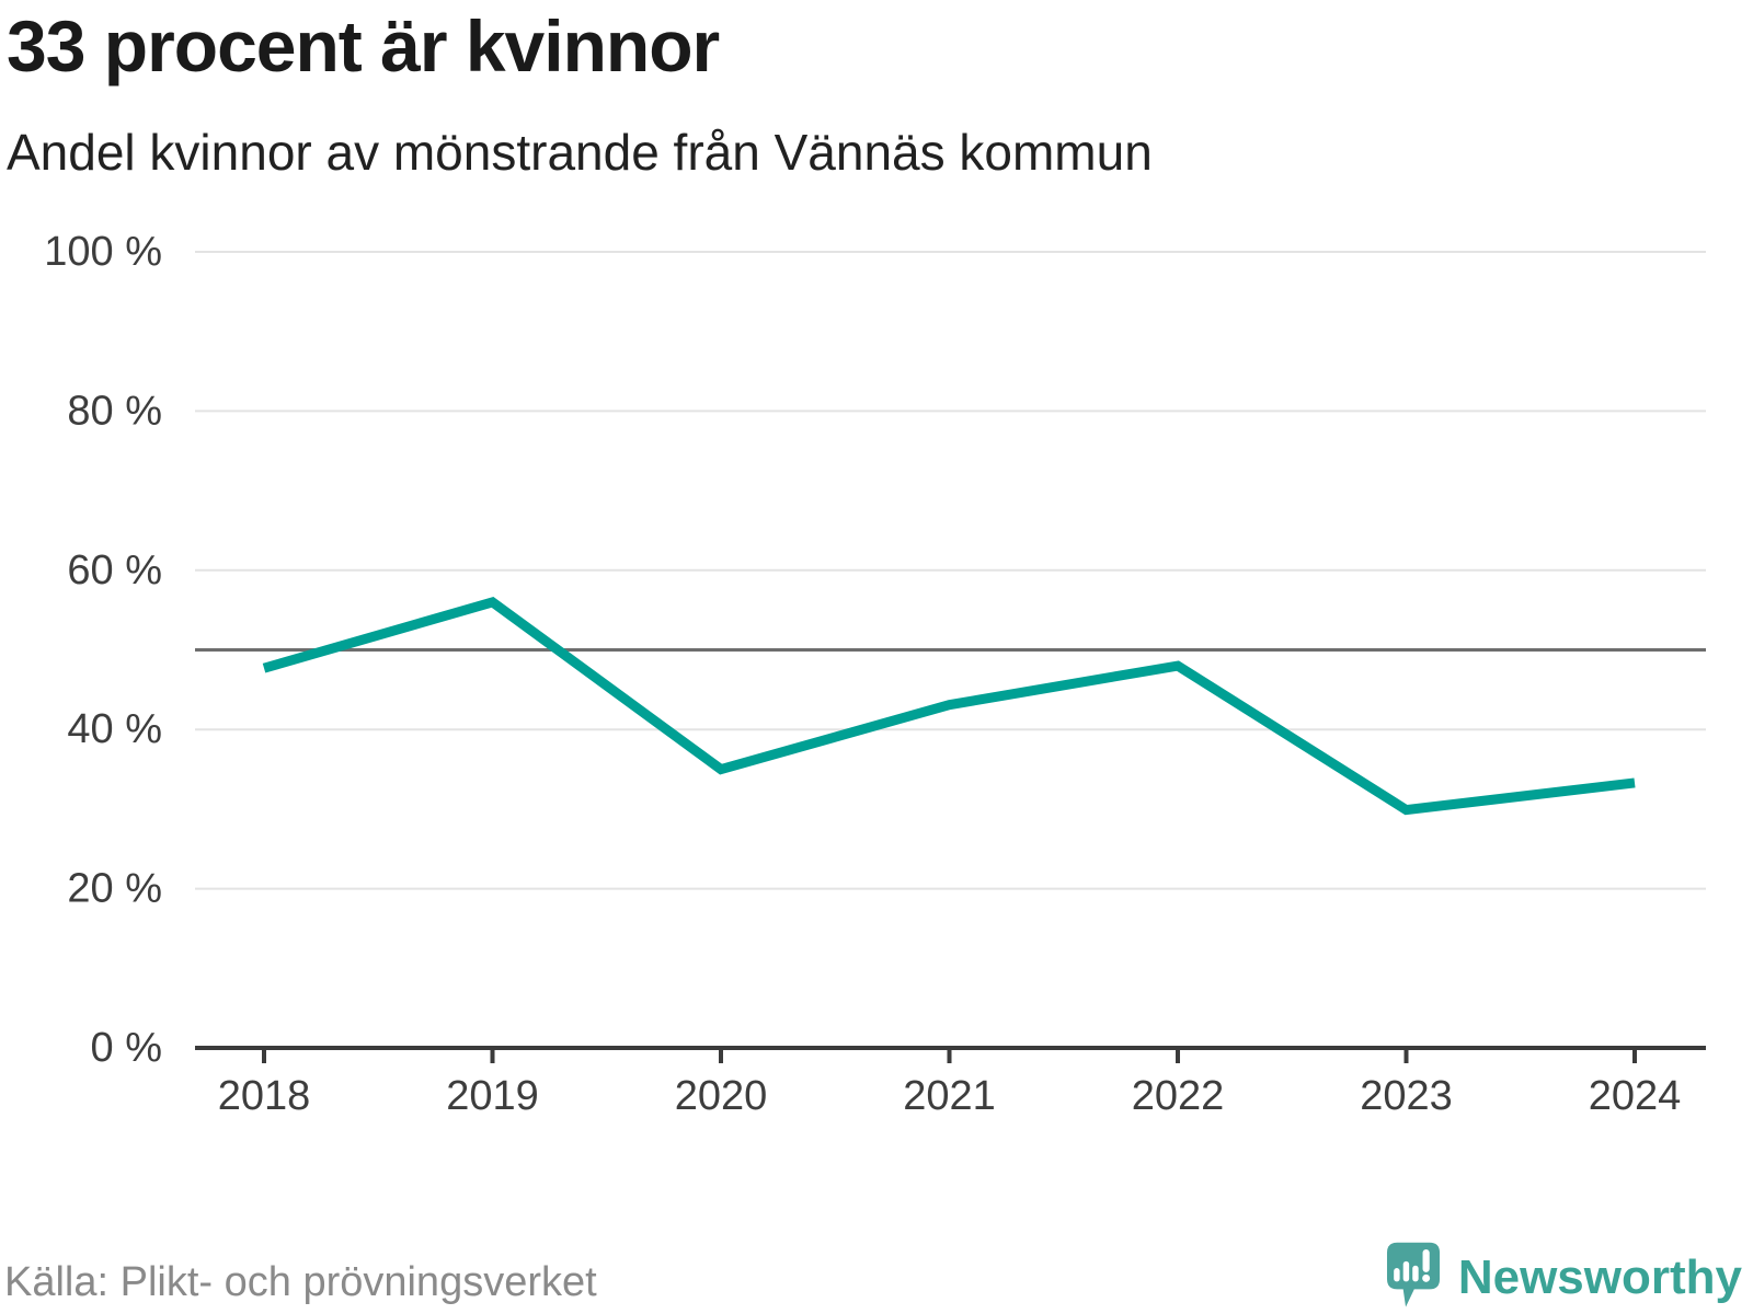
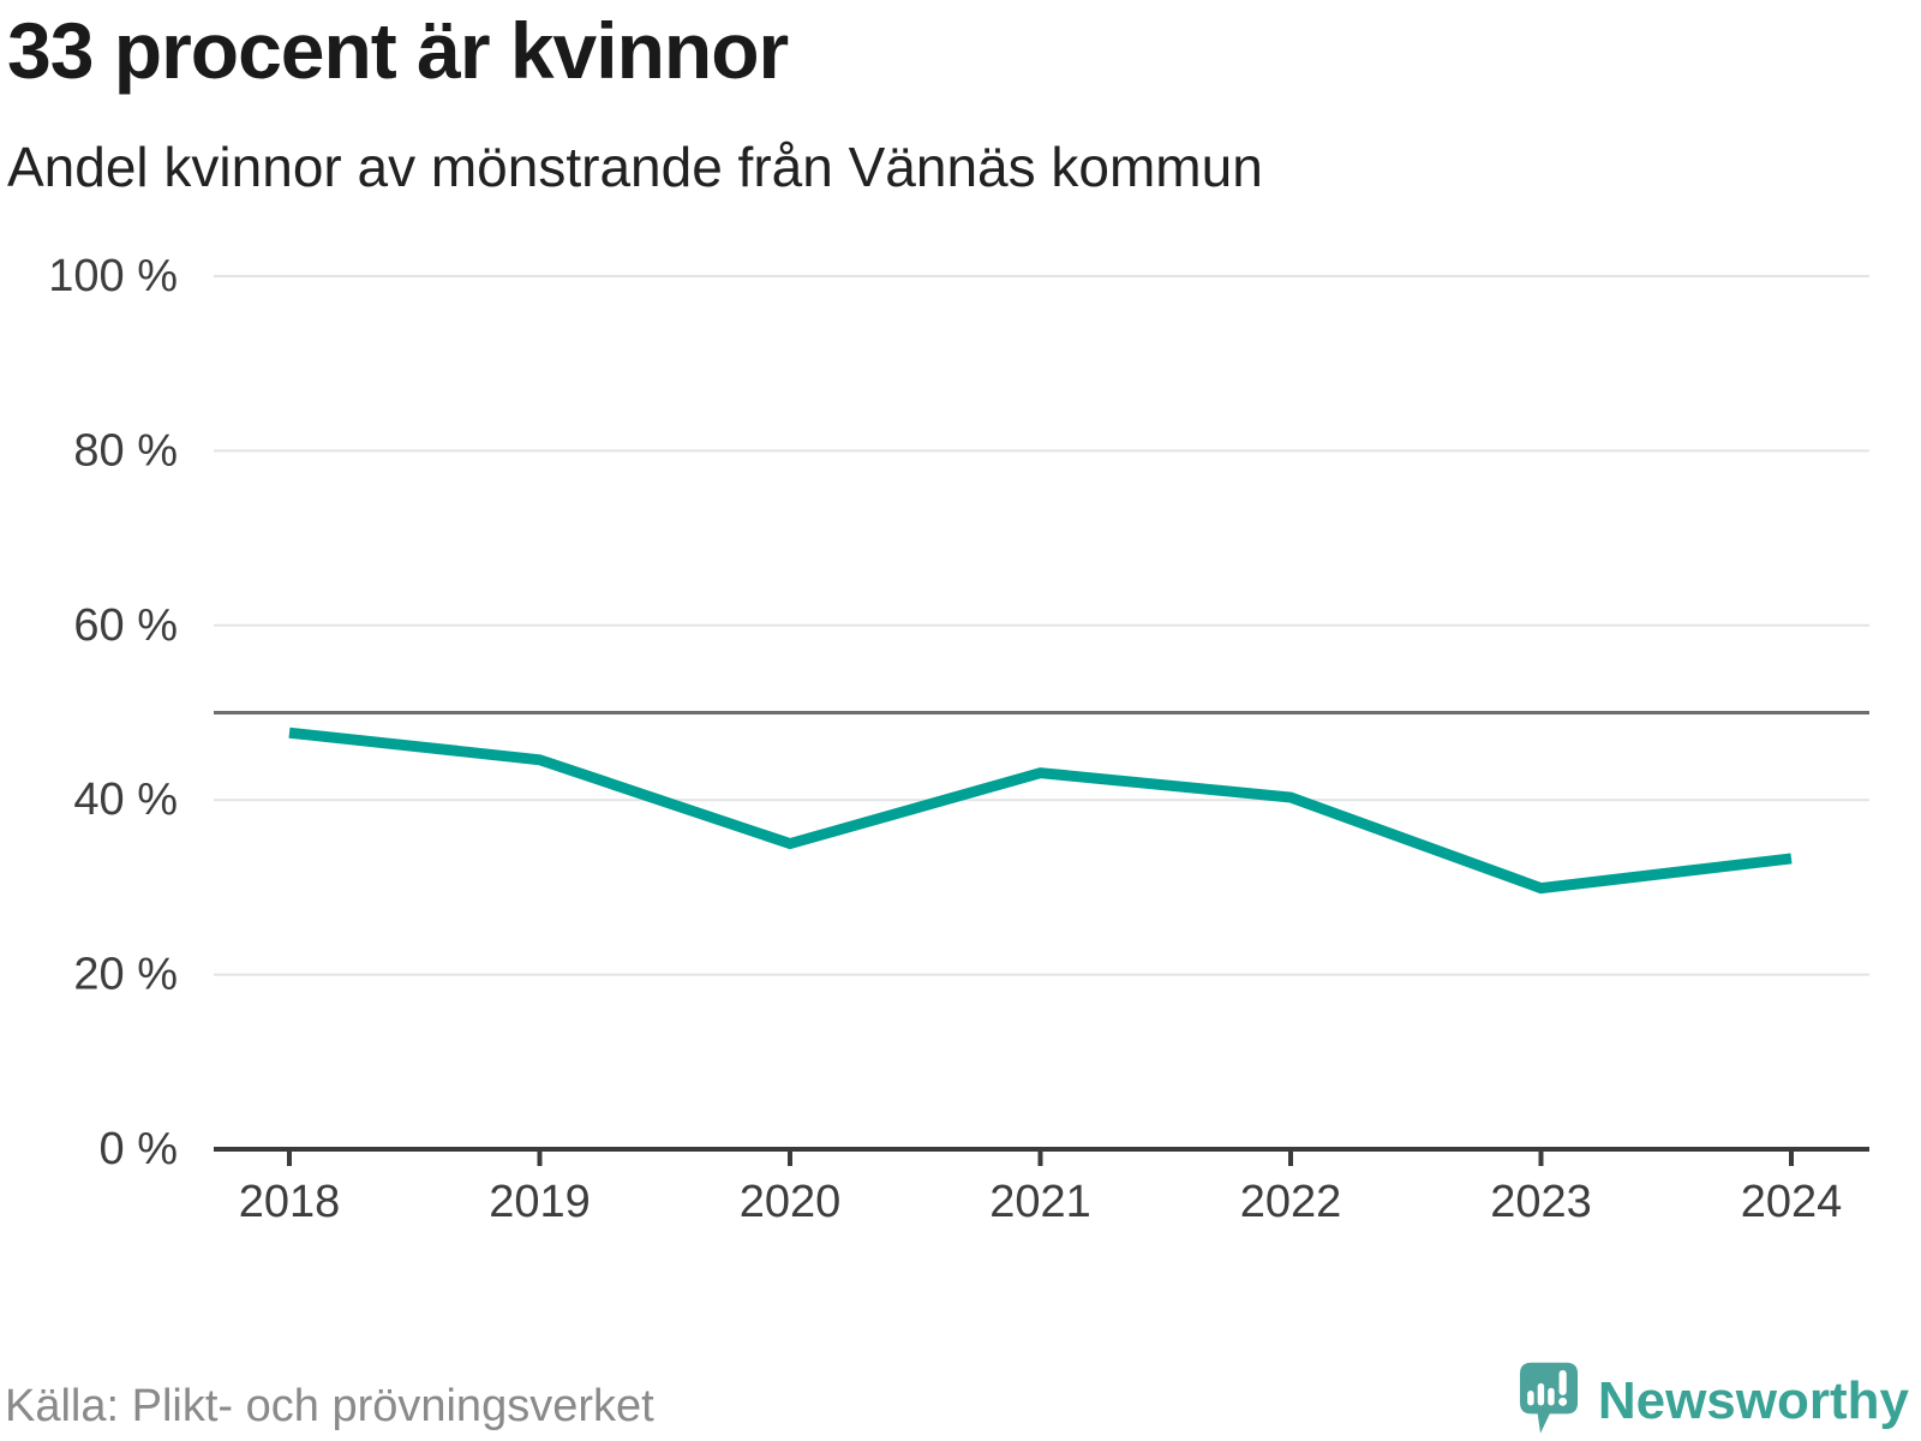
2019: 56% -> 45%
2022: 48% -> 40%
